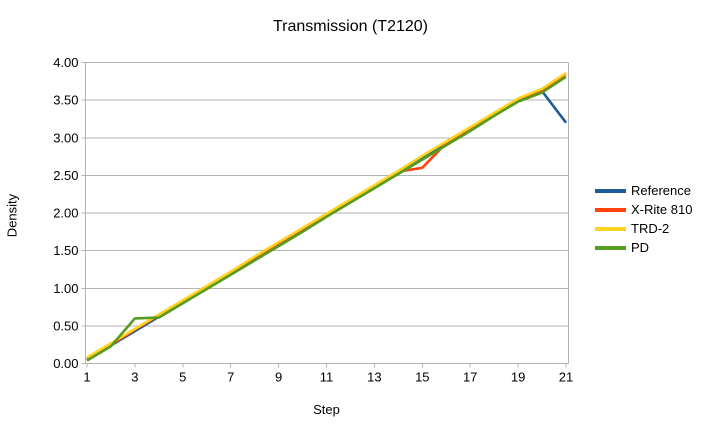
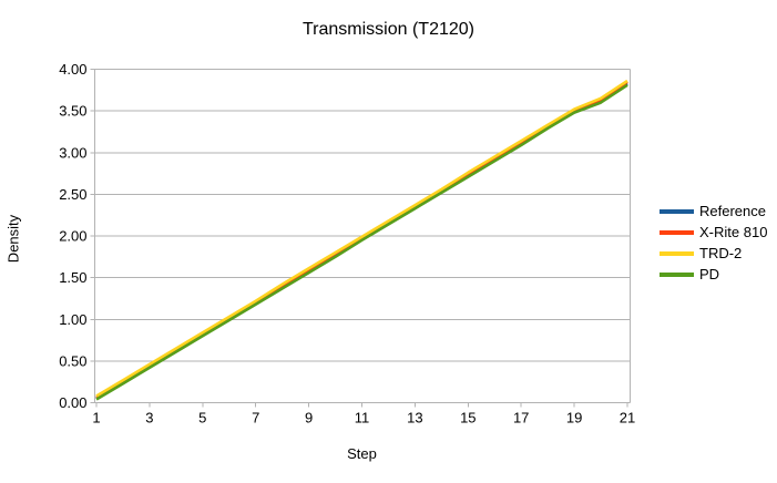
PD/3: 0.6 -> 0.4
X-Rite 810/15: 2.6 -> 2.7
Reference/21: 3.2 -> 3.8
